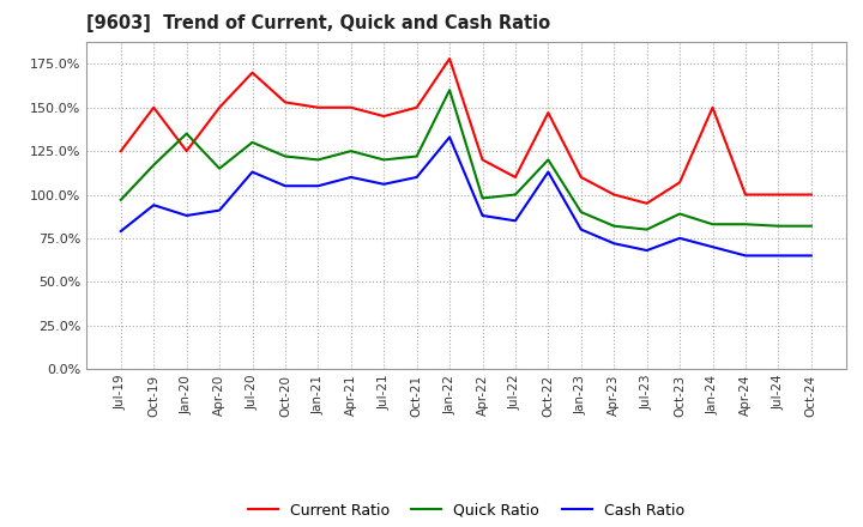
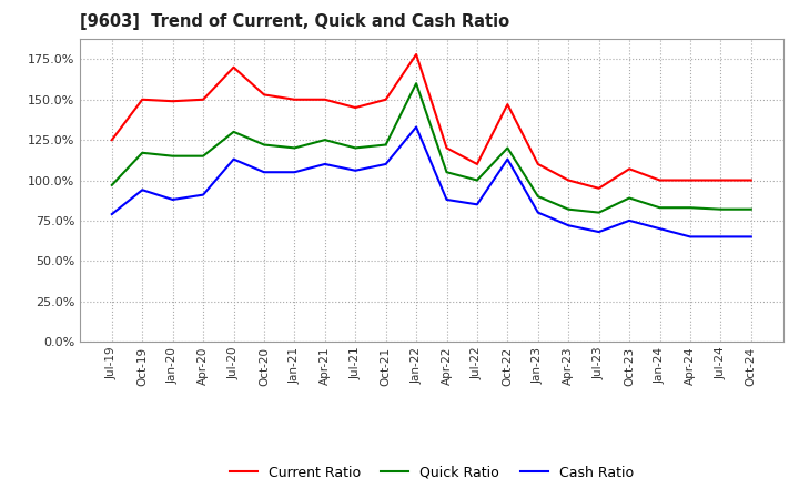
Current Ratio/Jan-20: 125% -> 149%
Quick Ratio/Jan-20: 135% -> 115%
Quick Ratio/Apr-22: 98% -> 105%
Current Ratio/Jan-24: 150% -> 100%
